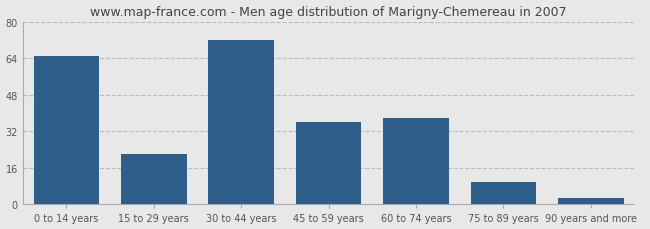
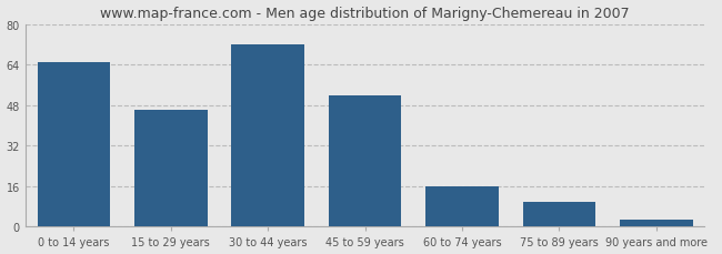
15 to 29 years: 22 -> 46
45 to 59 years: 36 -> 52
60 to 74 years: 38 -> 16
